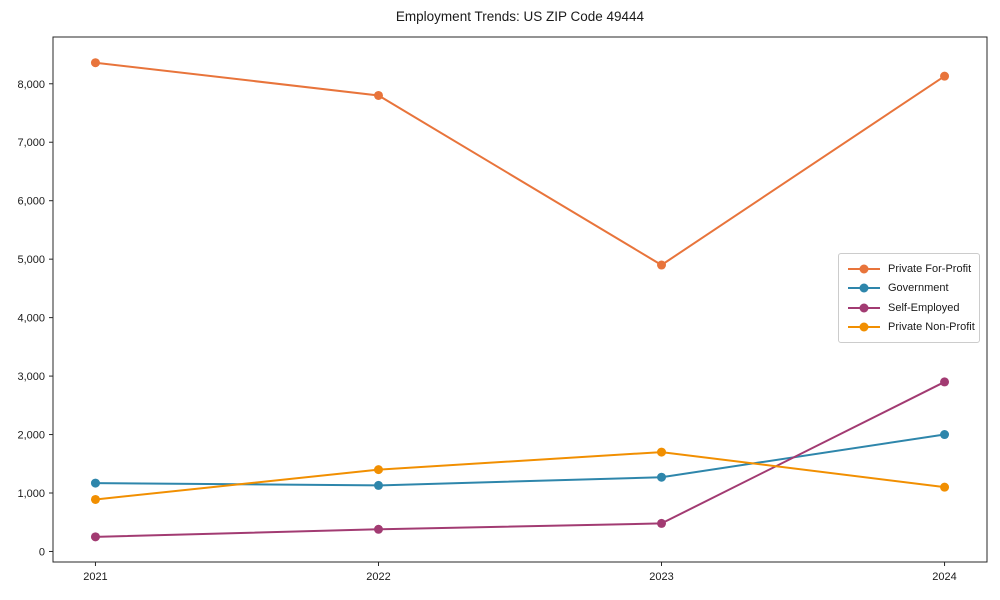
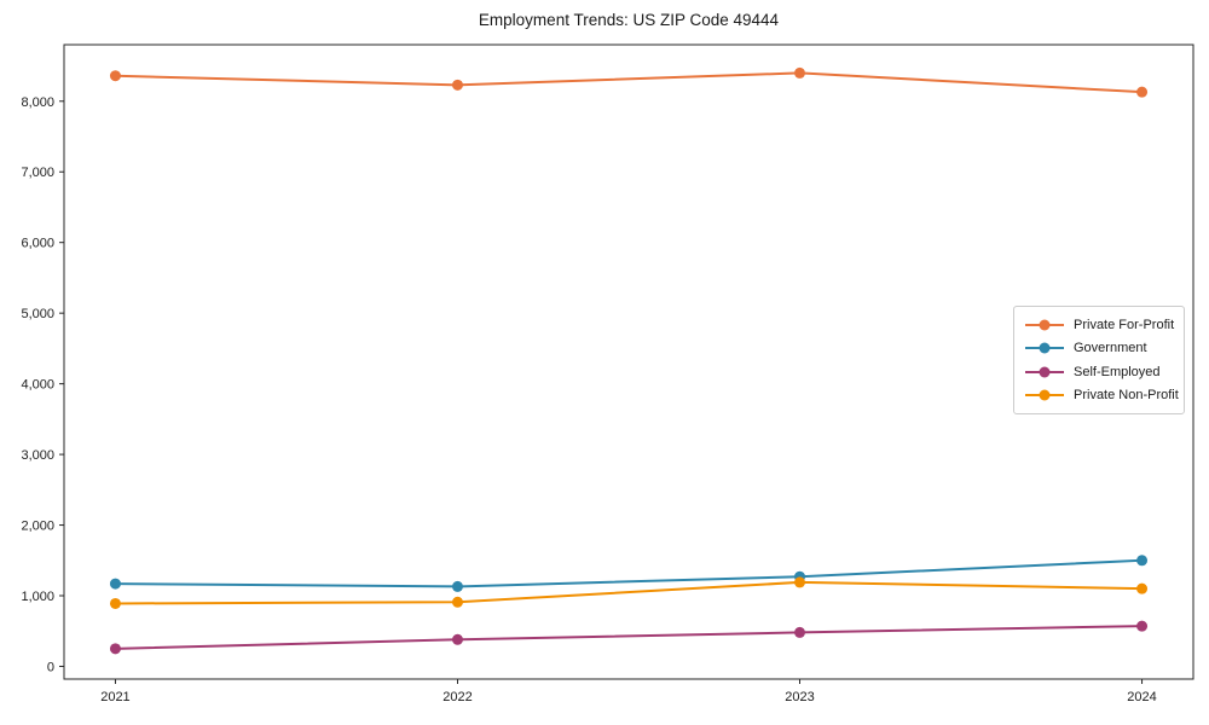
Private For-Profit/2022: 7800 -> 8200
Private Non-Profit/2022: 1400 -> 900
Private For-Profit/2023: 4900 -> 8400
Private Non-Profit/2023: 1700 -> 1200
Government/2024: 2000 -> 1500
Self-Employed/2024: 2900 -> 600
